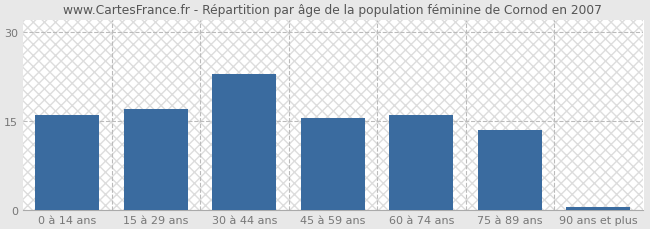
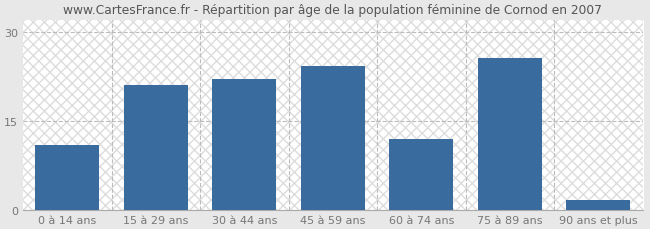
0 à 14 ans: 16.0 -> 11.0
15 à 29 ans: 17.0 -> 21.0
30 à 44 ans: 23.0 -> 22.0
45 à 59 ans: 15.5 -> 24.2
60 à 74 ans: 16.0 -> 12.0
75 à 89 ans: 13.5 -> 25.6
90 ans et plus: 0.5 -> 1.6
